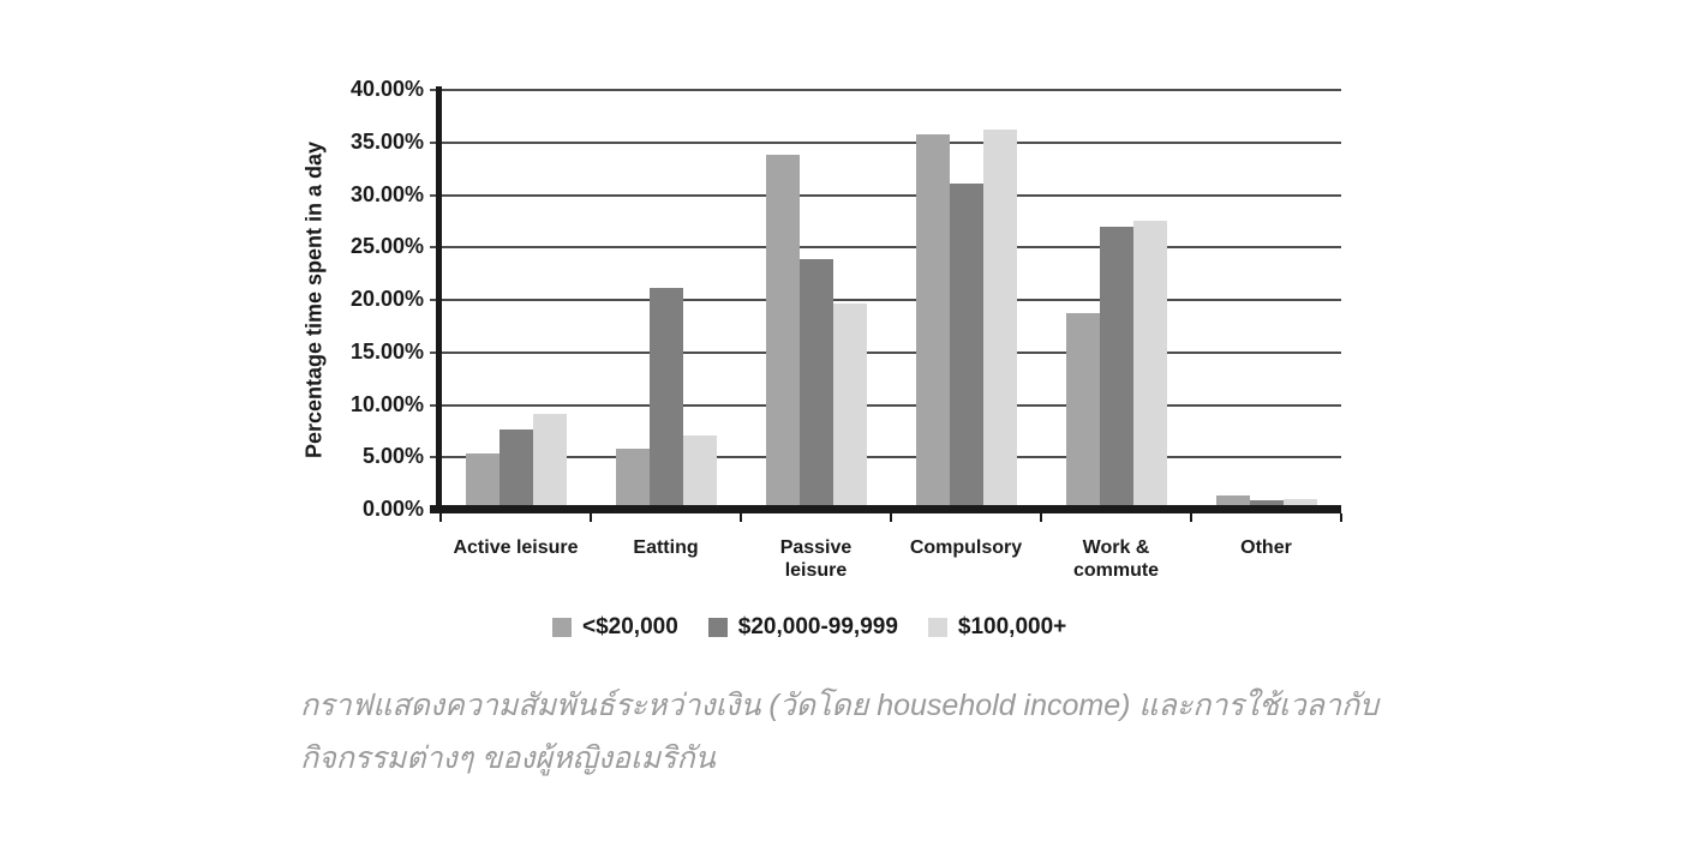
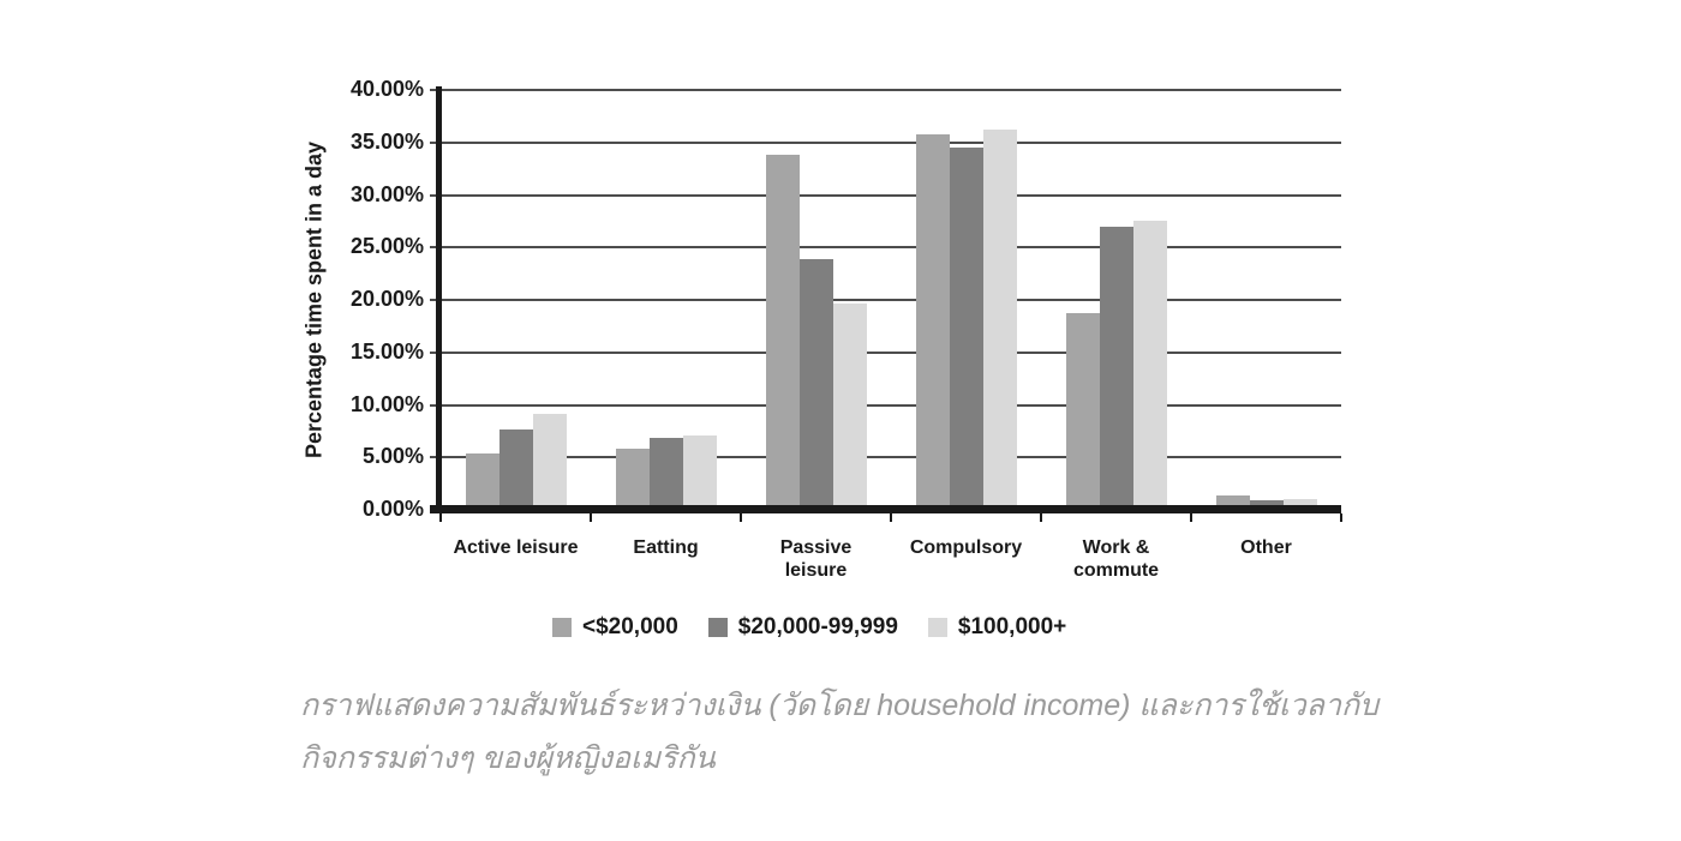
$20,000-99,999/Eatting: 21% -> 7%
$20,000-99,999/Compulsory: 31% -> 34%
